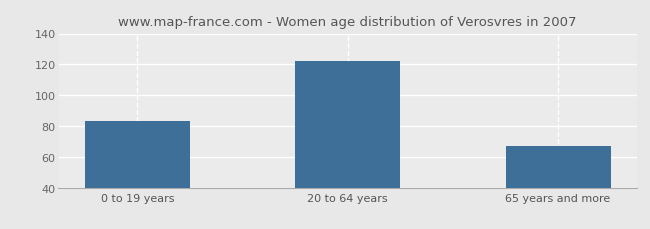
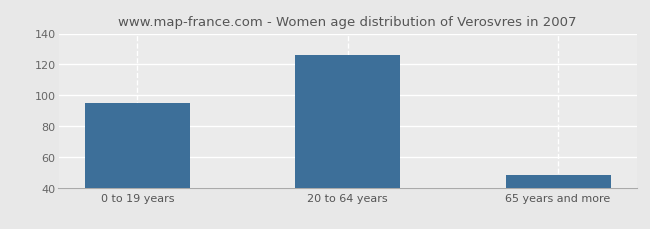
0 to 19 years: 83 -> 95
20 to 64 years: 122 -> 126
65 years and more: 67 -> 48
